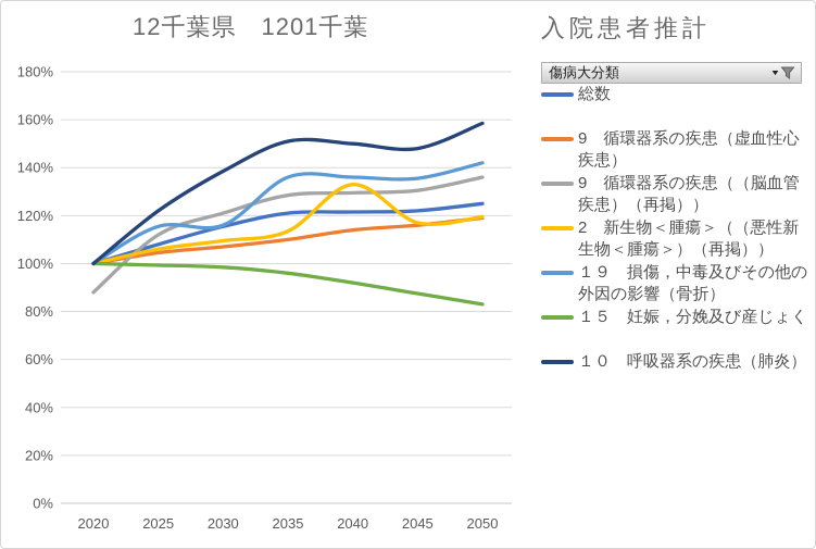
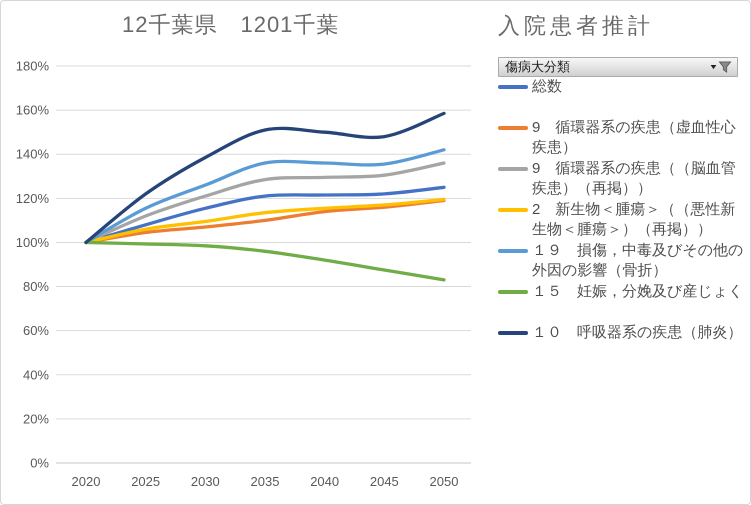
9 循環器系の疾患（（脳血管疾患）（再掲））/2020: 88% -> 100%
１９ 損傷，中毒及びその他の外因の影響（骨折）/2030: 116% -> 126%
2 新生物＜腫瘍＞（（悪性新生物＜腫瘍＞）（再掲））/2040: 133% -> 116%
